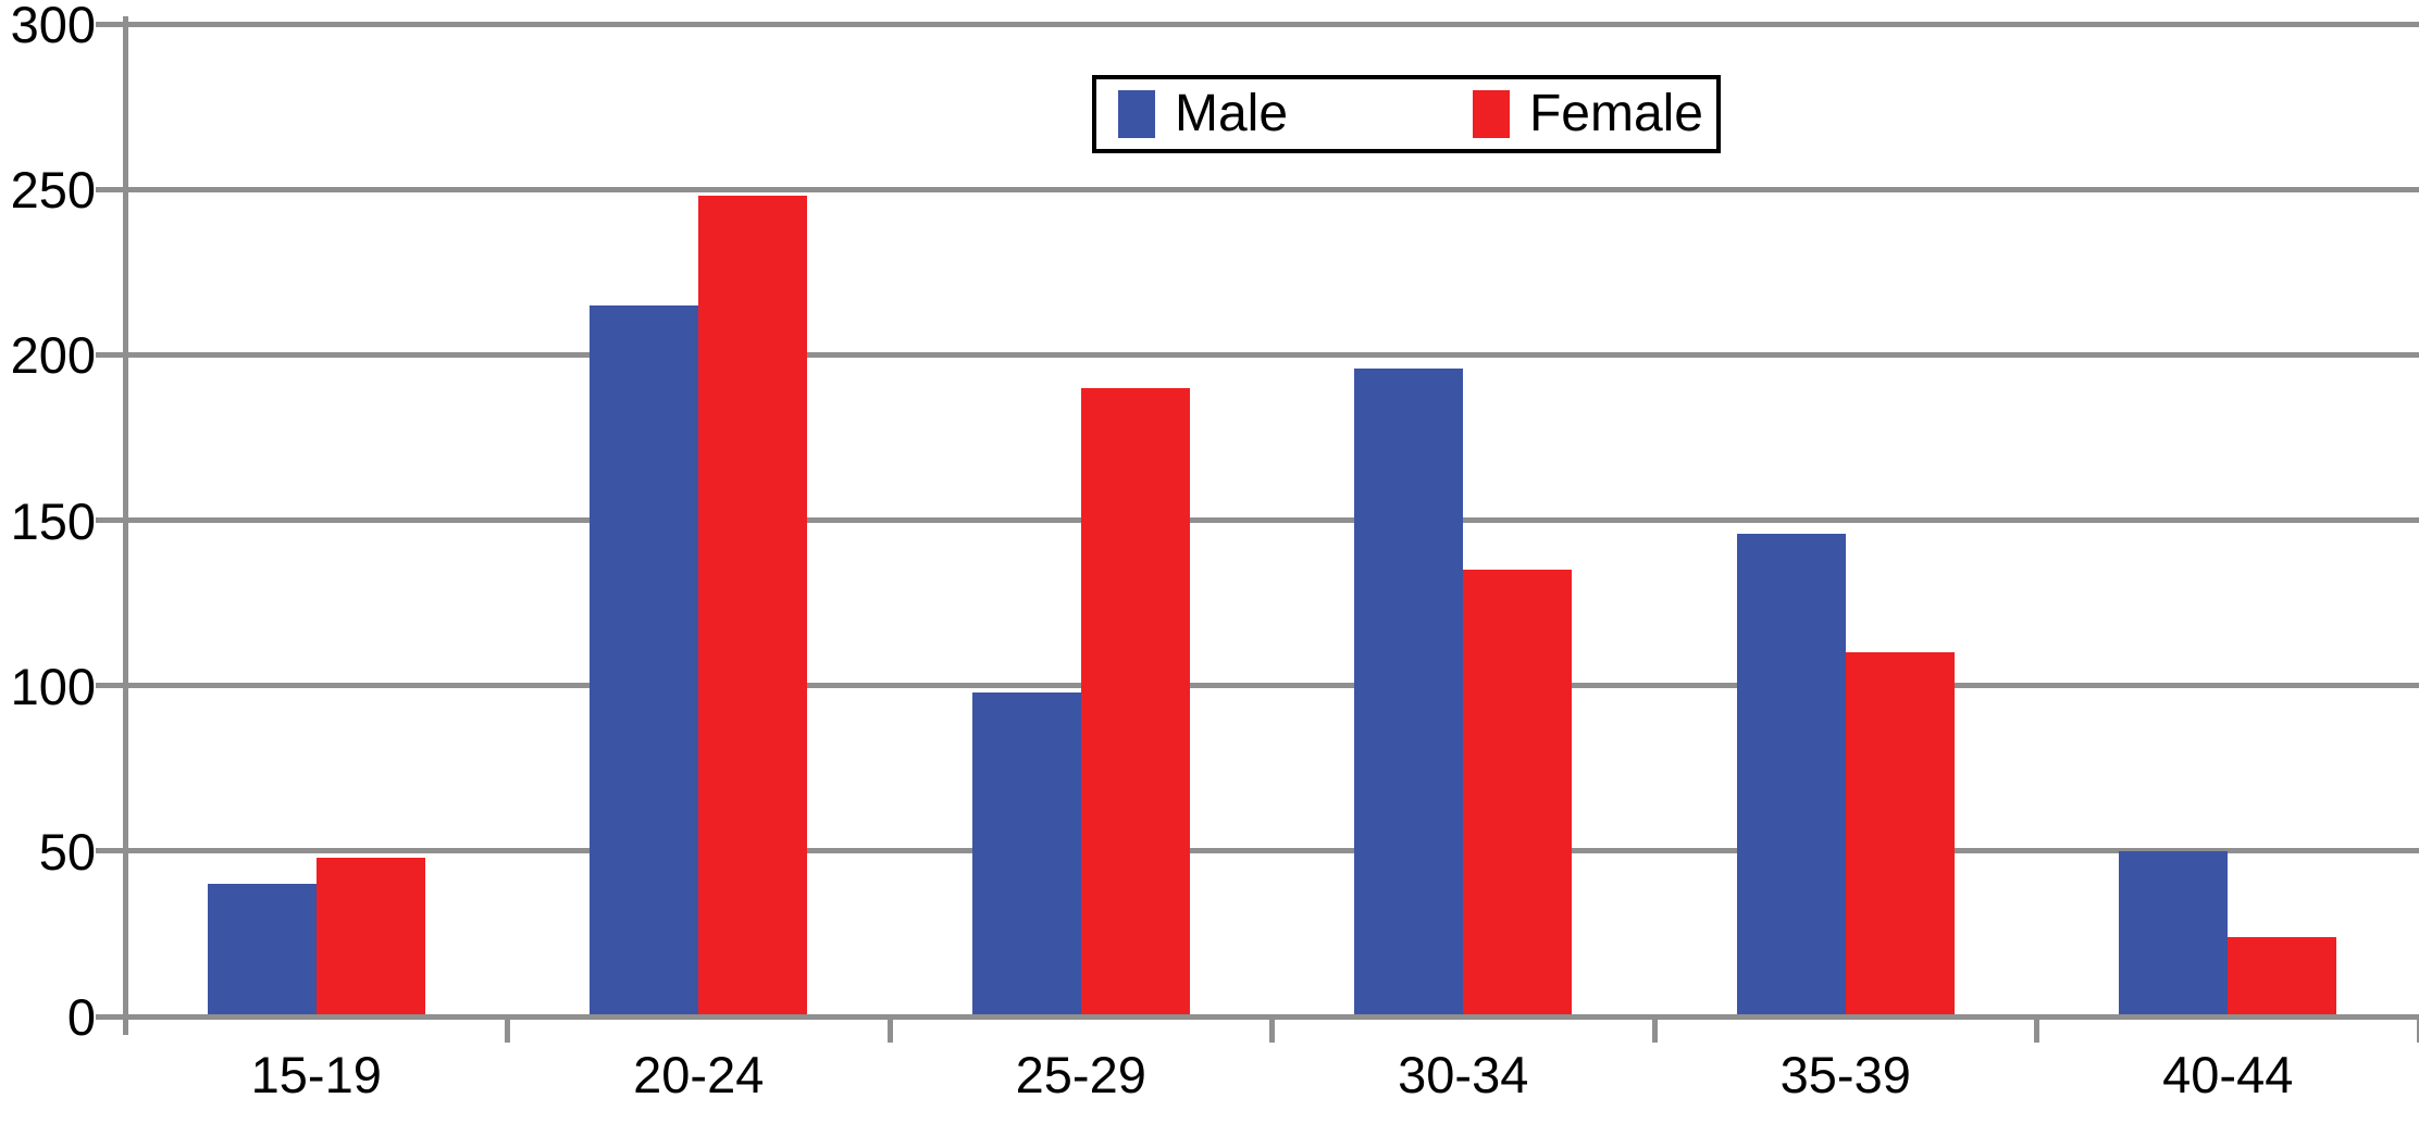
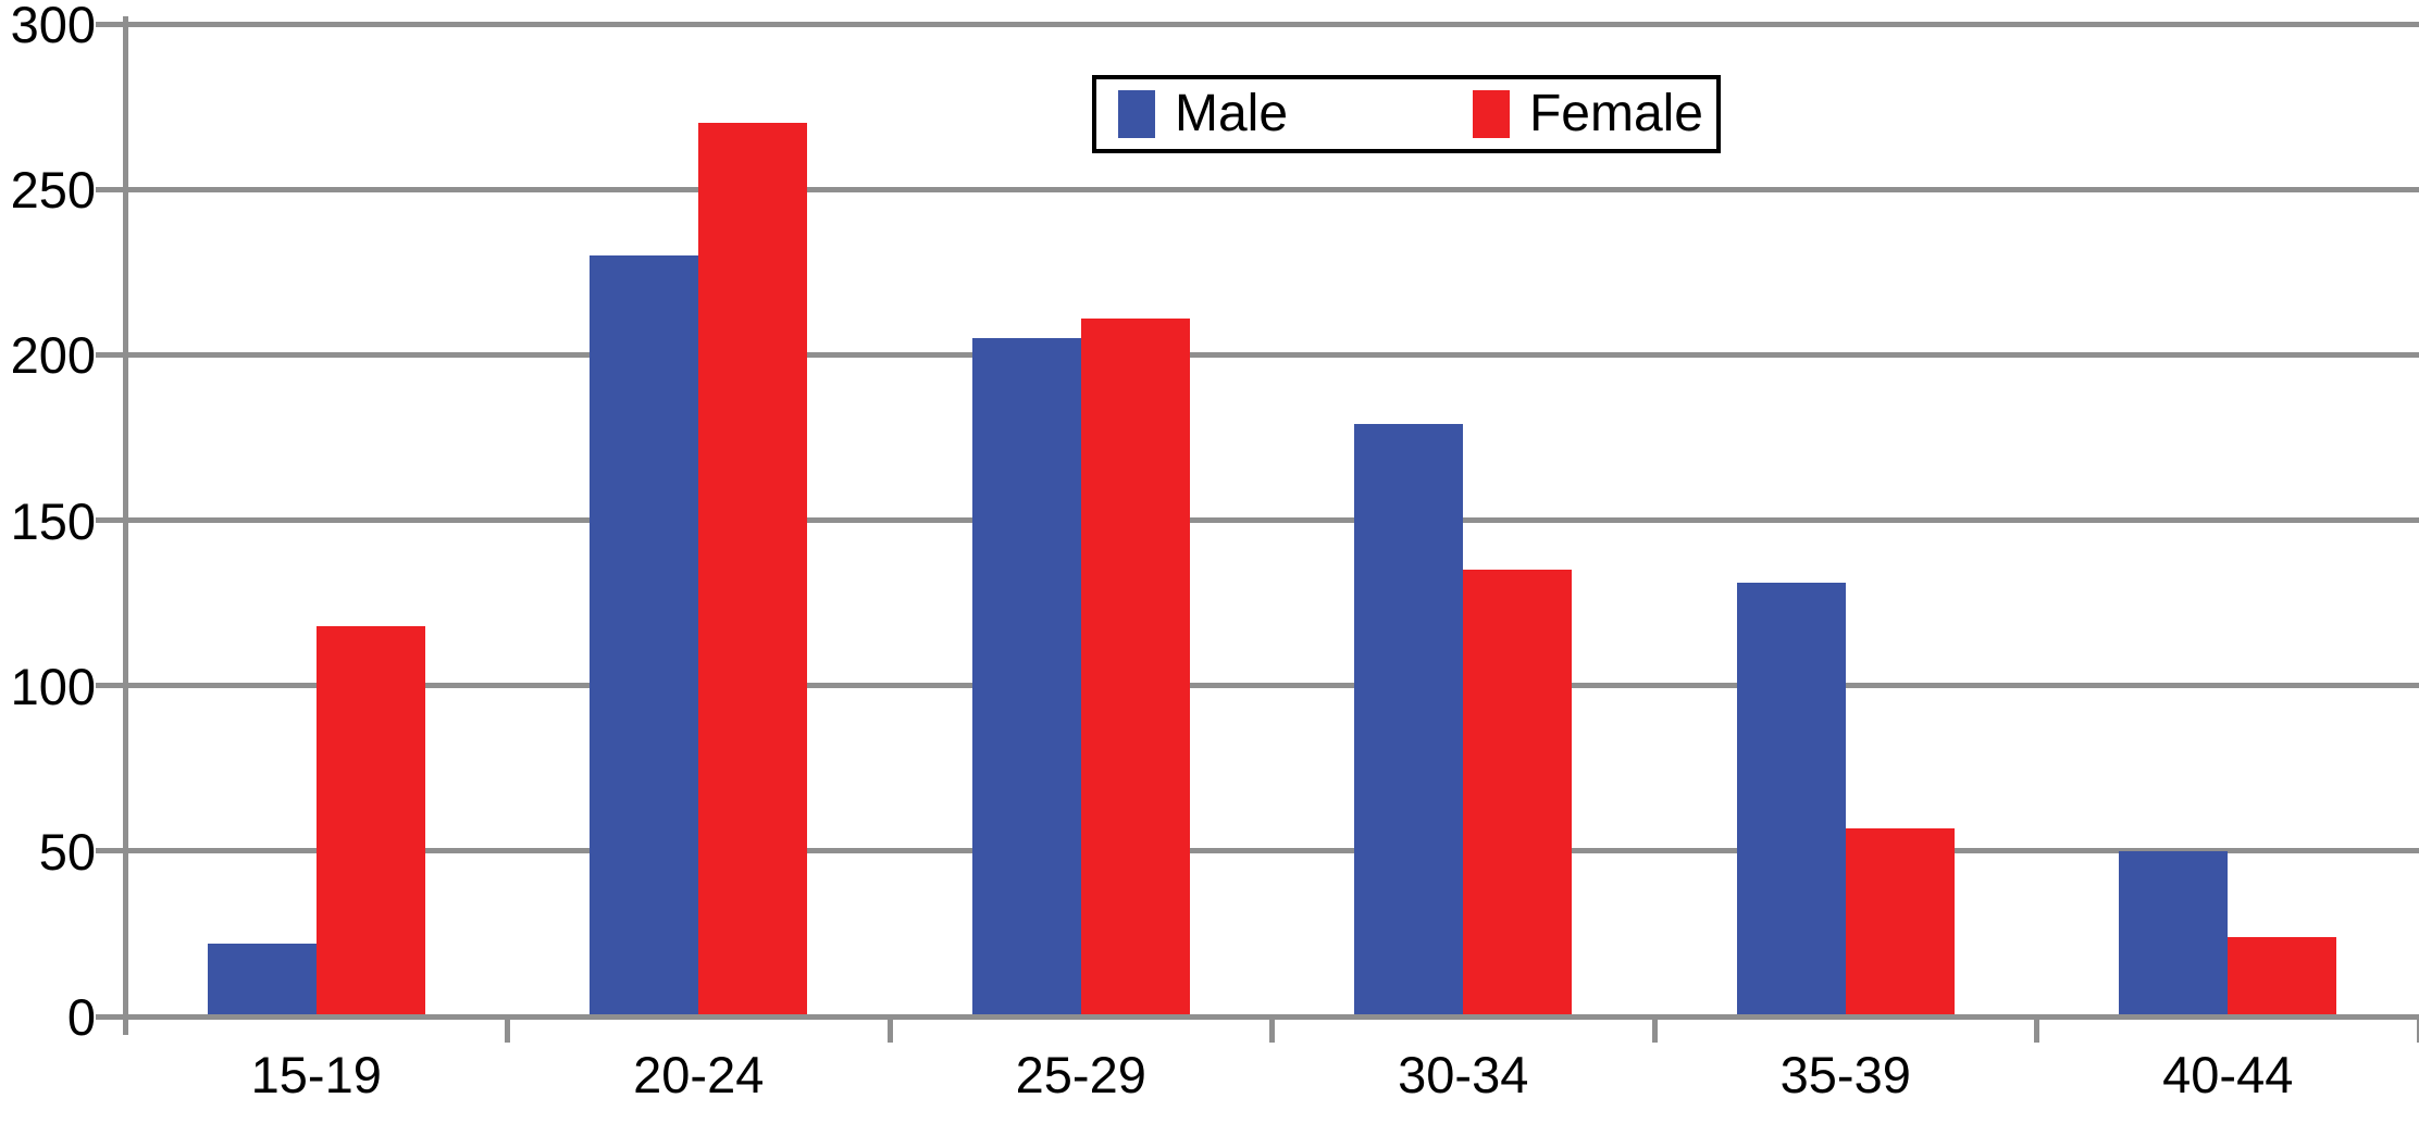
Male/15-19: 40 -> 22
Female/15-19: 48 -> 118
Male/20-24: 215 -> 230
Female/20-24: 248 -> 270
Male/25-29: 98 -> 205
Female/25-29: 190 -> 211
Male/30-34: 196 -> 179
Male/35-39: 146 -> 131
Female/35-39: 110 -> 57
